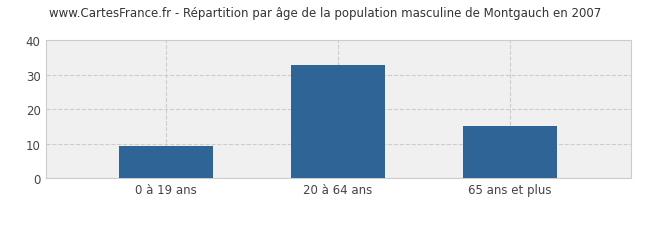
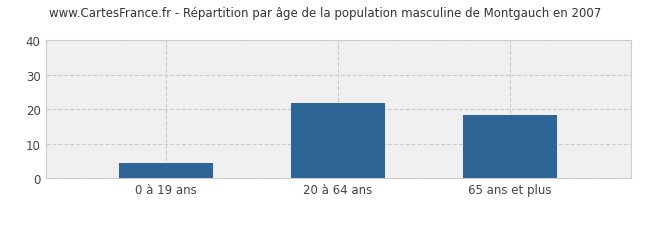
0 à 19 ans: 9.3 -> 4.5
20 à 64 ans: 33.0 -> 22.0
65 ans et plus: 15.2 -> 18.5
